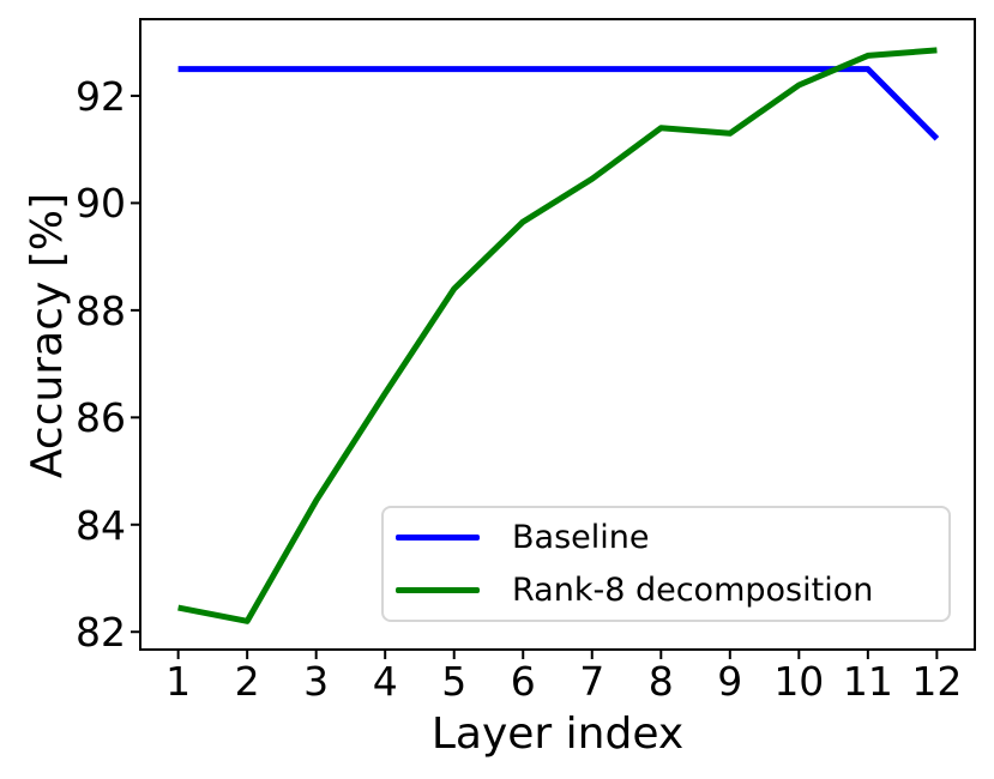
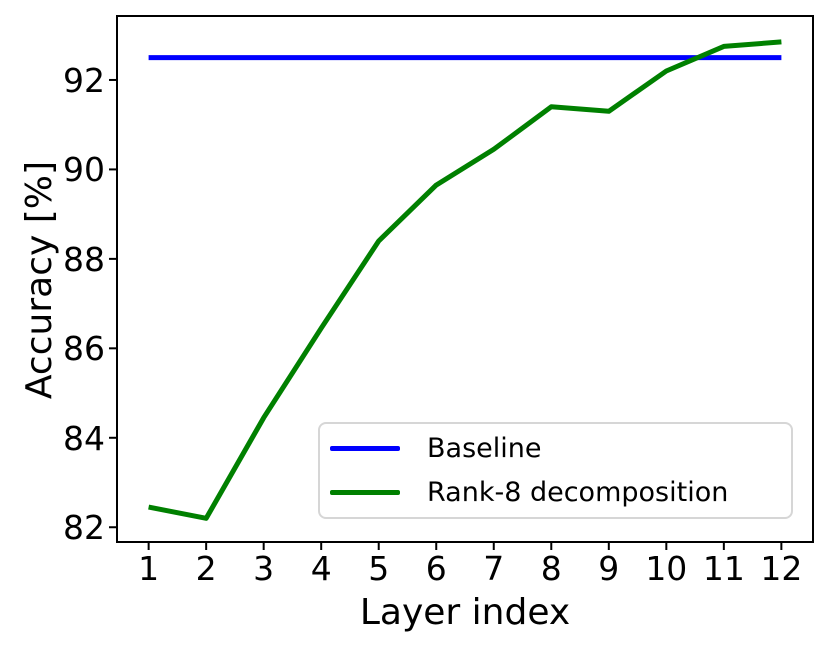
Baseline/12: 91.2 -> 92.5
